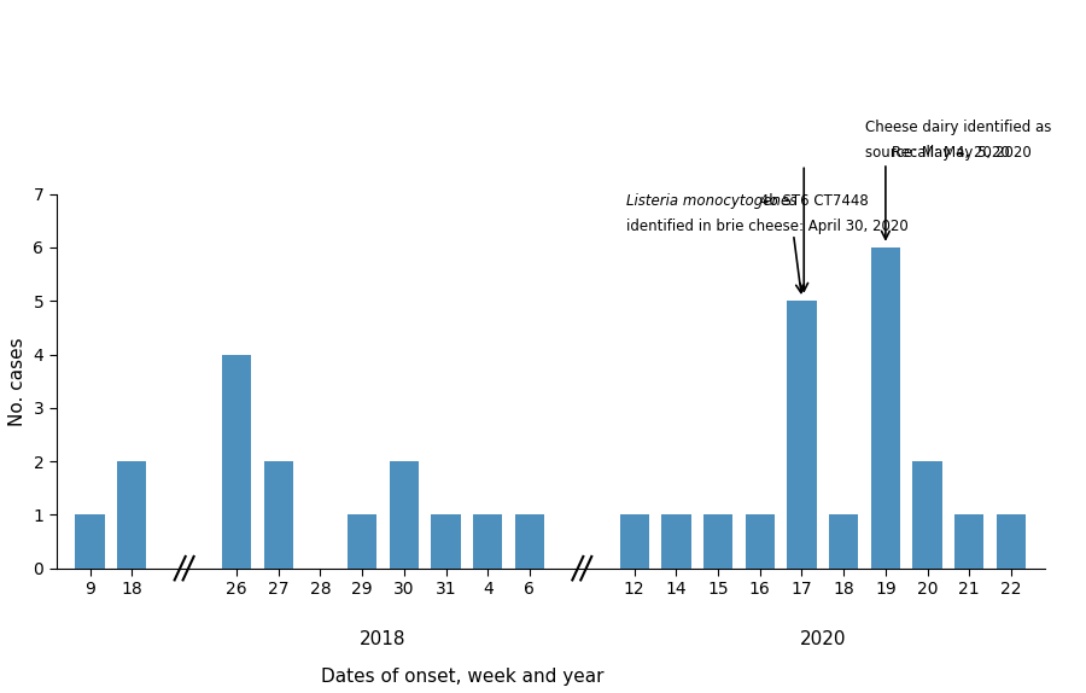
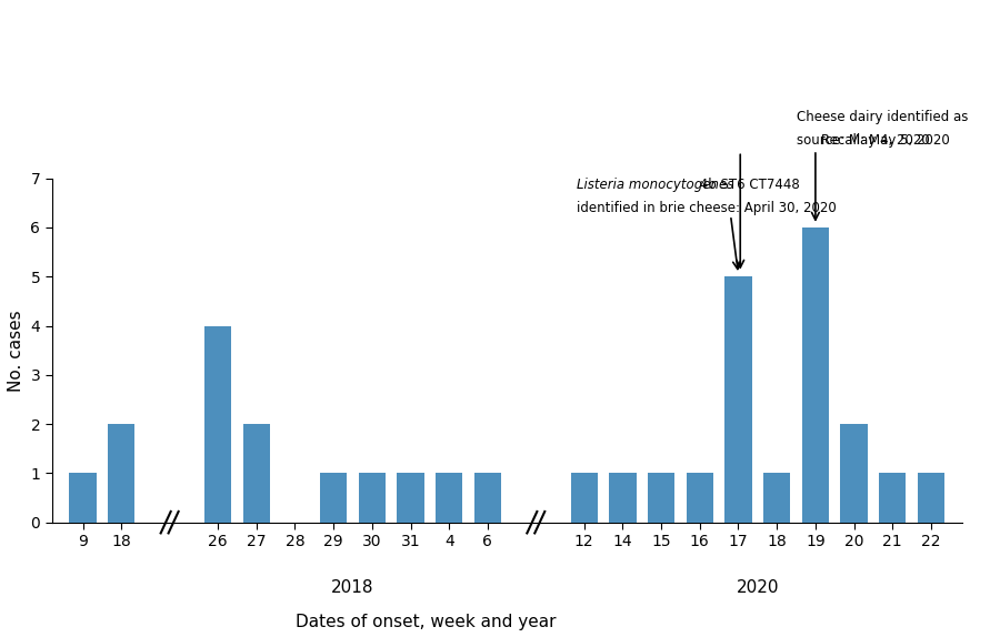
30: 2 -> 1
